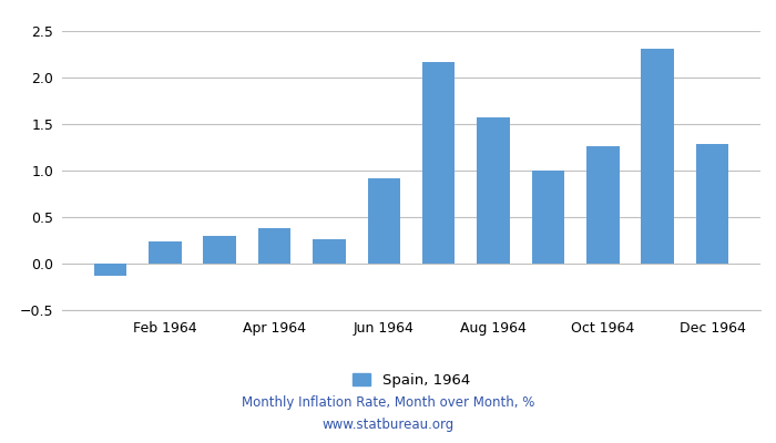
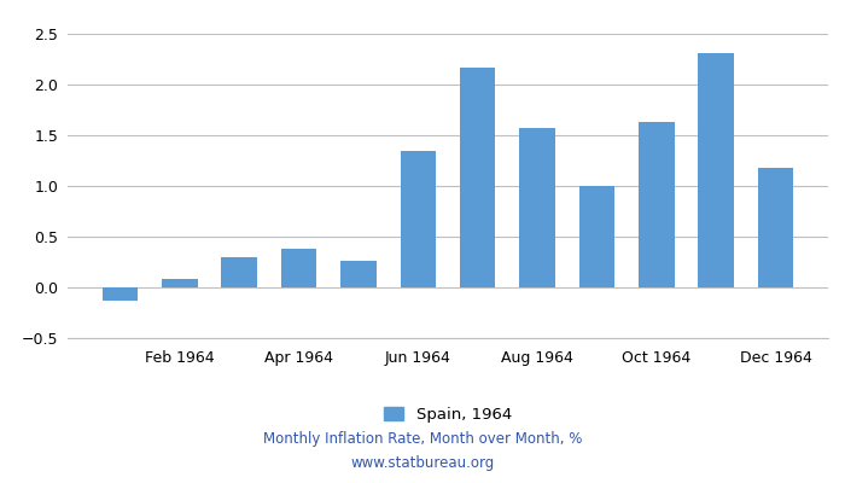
Feb 1964: 0.24 -> 0.08
Jun 1964: 0.92 -> 1.35
Oct 1964: 1.26 -> 1.63
Dec 1964: 1.28 -> 1.18
